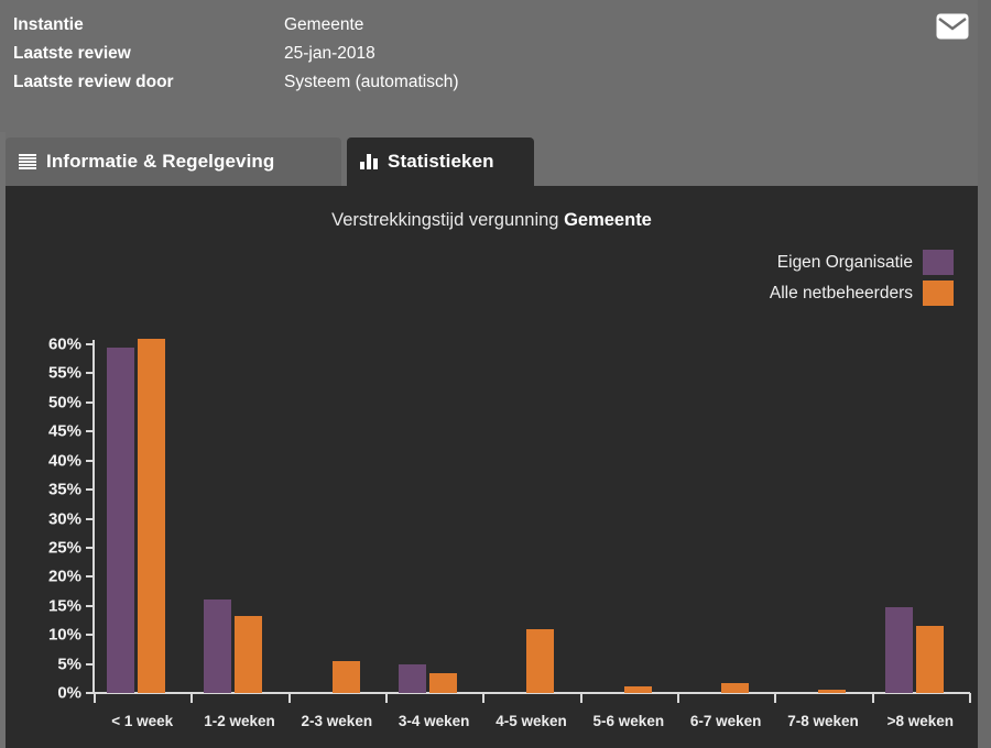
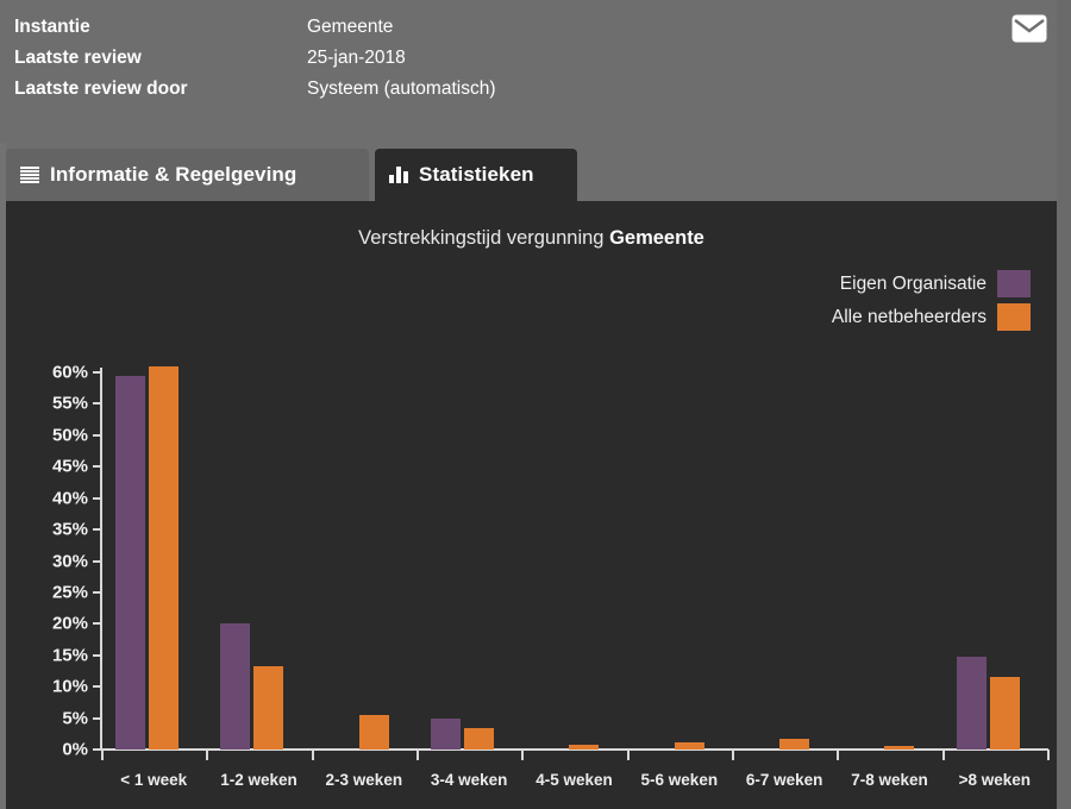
Eigen Organisatie/1-2 weken: 16% -> 20%
Alle netbeheerders/4-5 weken: 11% -> 1%
